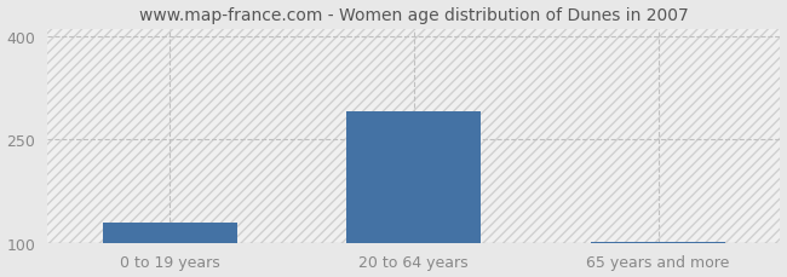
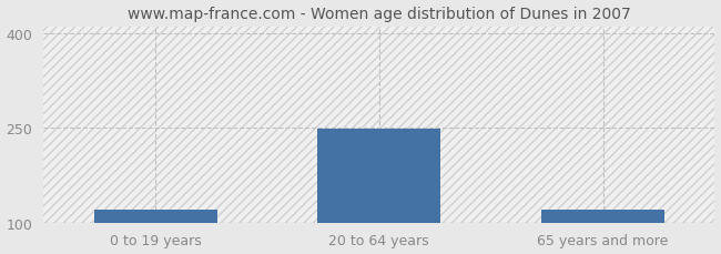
0 to 19 years: 130 -> 120
20 to 64 years: 290 -> 248
65 years and more: 102 -> 120
